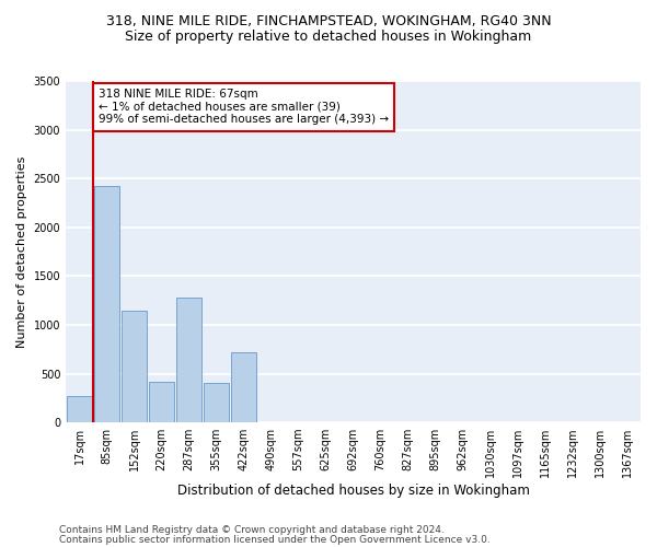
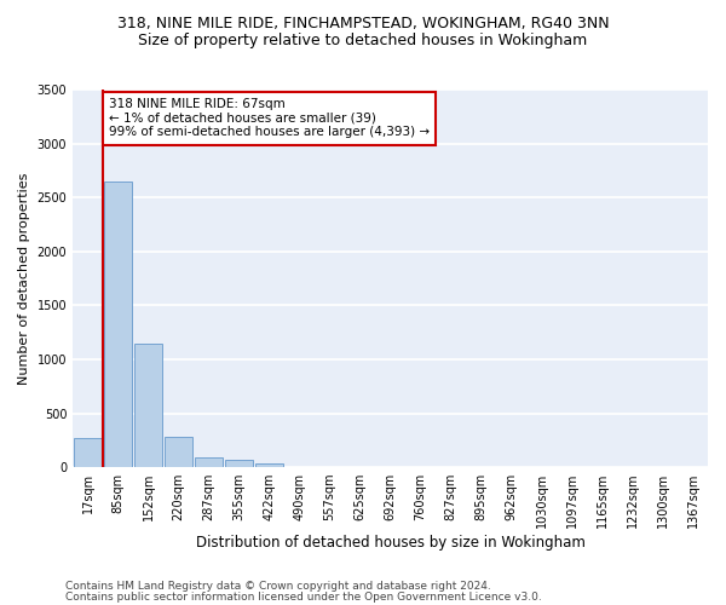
85sqm: 2420 -> 2650
220sqm: 420 -> 280
287sqm: 1280 -> 100
355sqm: 400 -> 60
422sqm: 720 -> 40
